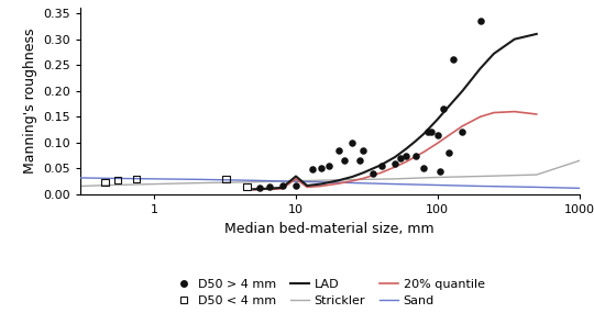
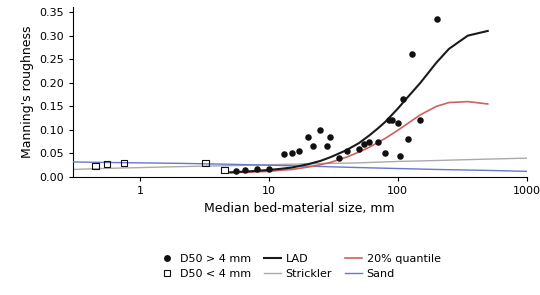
LAD/10: 0.035 -> 0.015
20% quantile/10: 0.030 -> 0.012
Strickler/1000: 0.065 -> 0.040
